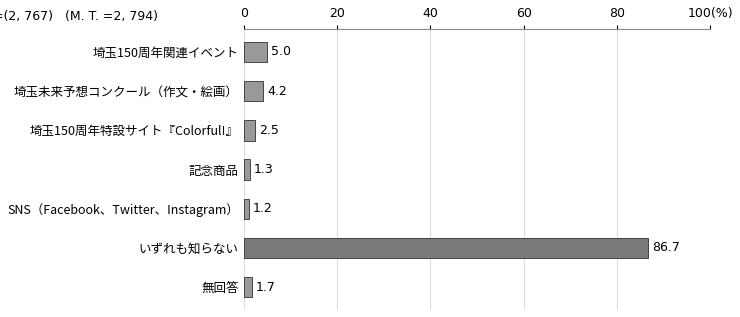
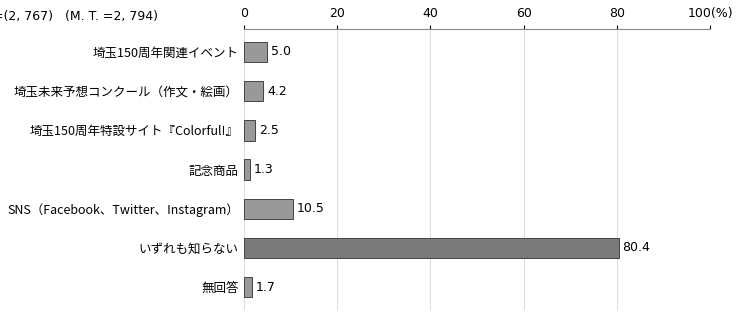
SNS（Facebook、Twitter、Instagram）: 1.2 -> 10.5
いずれも知らない: 86.7 -> 80.4
